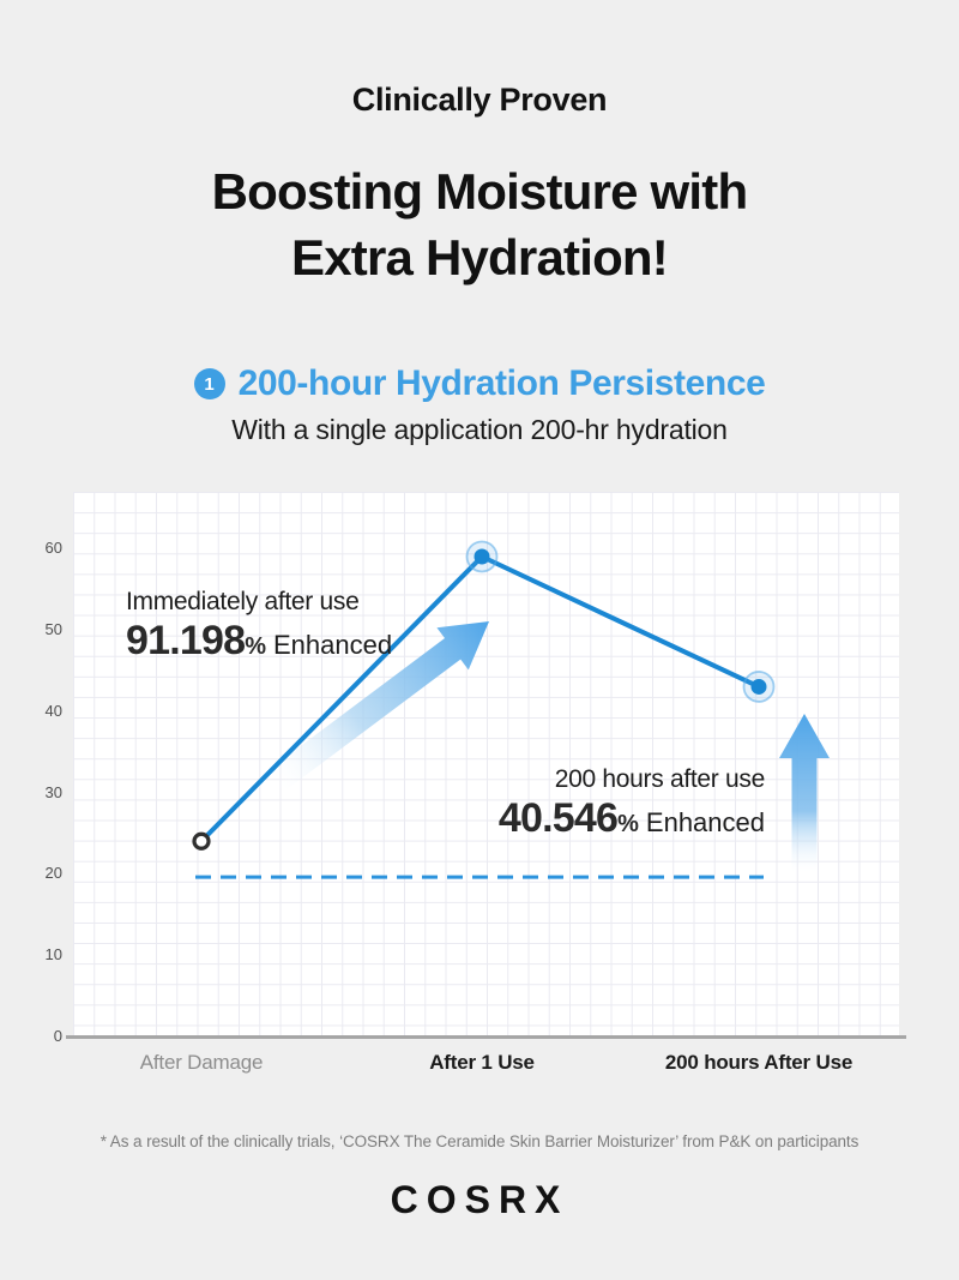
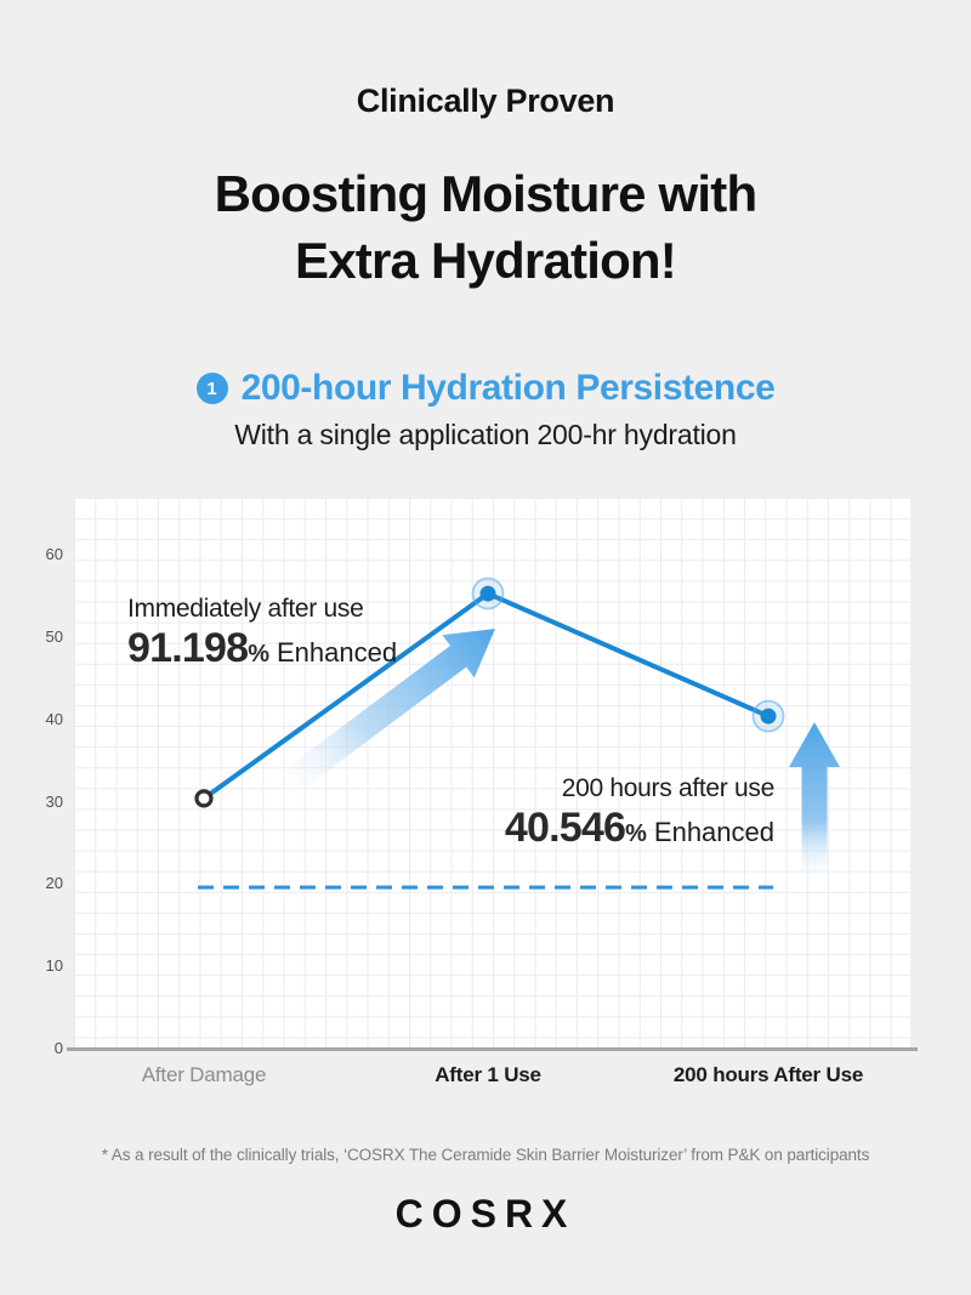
After Damage: 24 -> 30
After 1 Use: 59 -> 55
200 hours After Use: 43 -> 40
